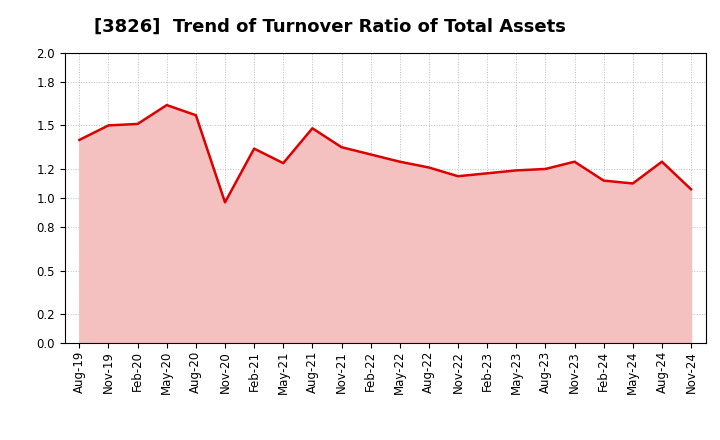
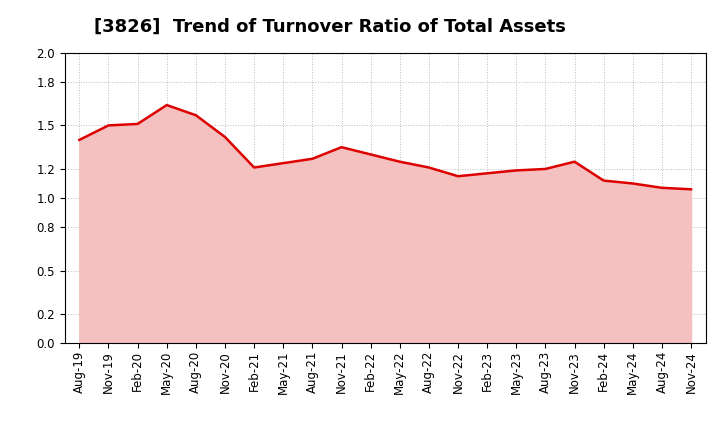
Nov-20: 0.97 -> 1.42
Feb-21: 1.34 -> 1.21
Aug-21: 1.48 -> 1.27
Aug-24: 1.25 -> 1.07
